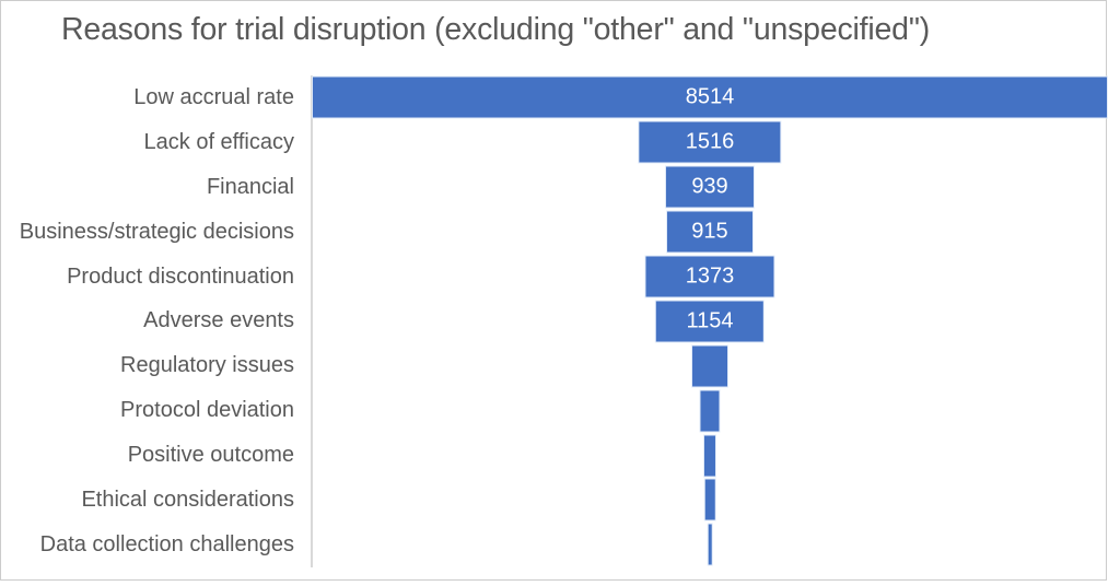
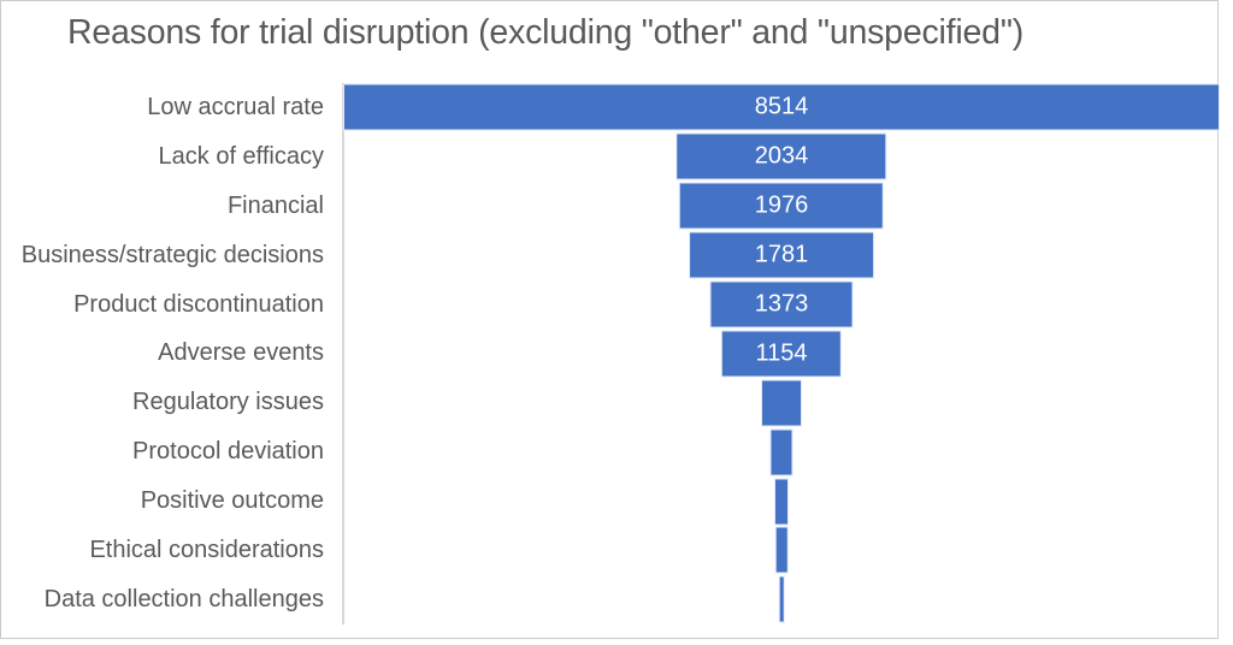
Lack of efficacy: 1516 -> 2034
Financial: 939 -> 1976
Business/strategic decisions: 915 -> 1781
